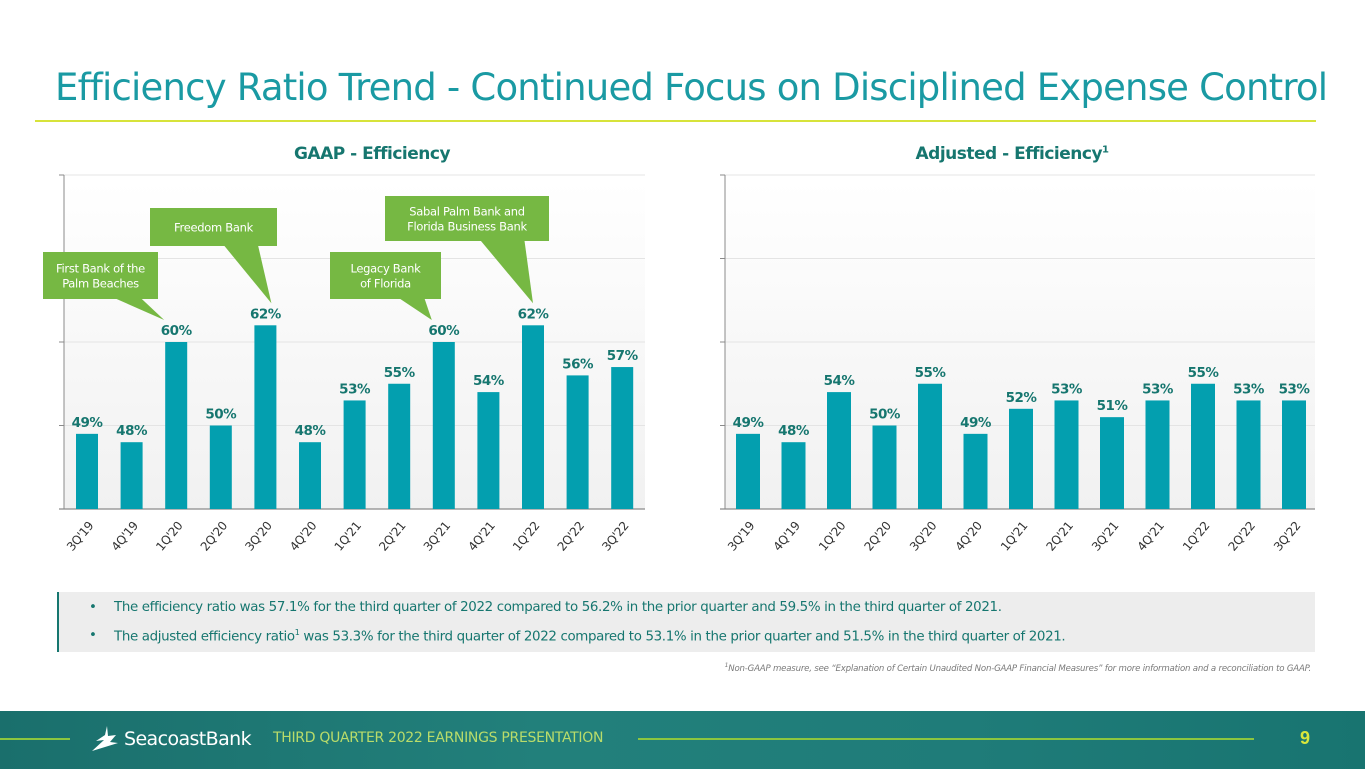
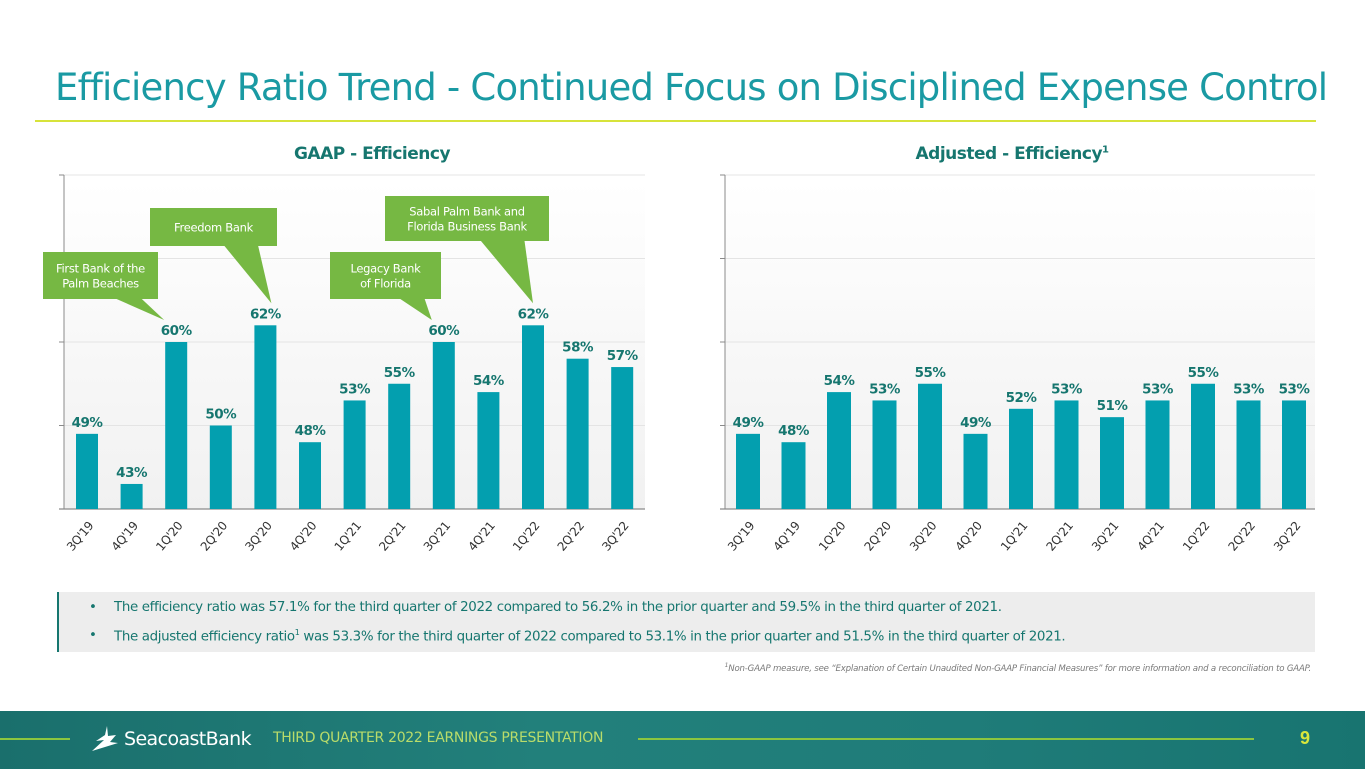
GAAP - Efficiency/4Q'19: 48% -> 43%
GAAP - Efficiency/2Q'22: 56% -> 58%
Adjusted - Efficiency/2Q'20: 50% -> 53%
